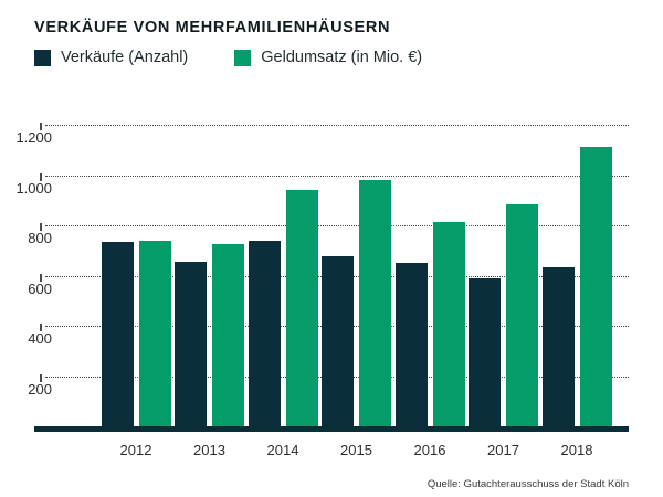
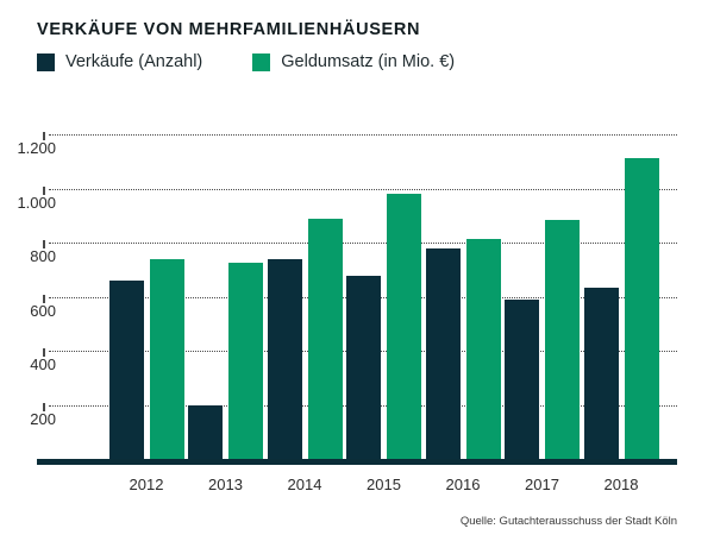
Verkäufe (Anzahl)/2012: 740 -> 660
Verkäufe (Anzahl)/2013: 660 -> 200
Geldumsatz (in Mio. €)/2014: 940 -> 890
Verkäufe (Anzahl)/2016: 650 -> 780
